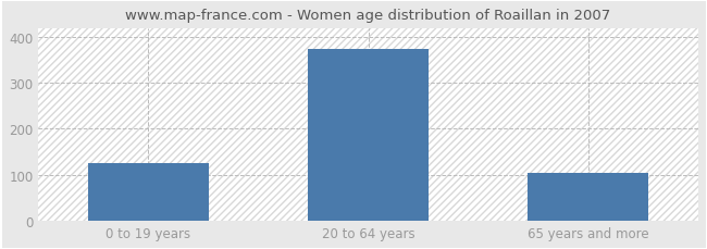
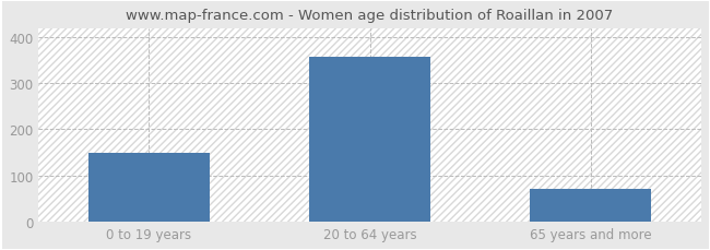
0 to 19 years: 125 -> 150
20 to 64 years: 375 -> 358
65 years and more: 105 -> 70
